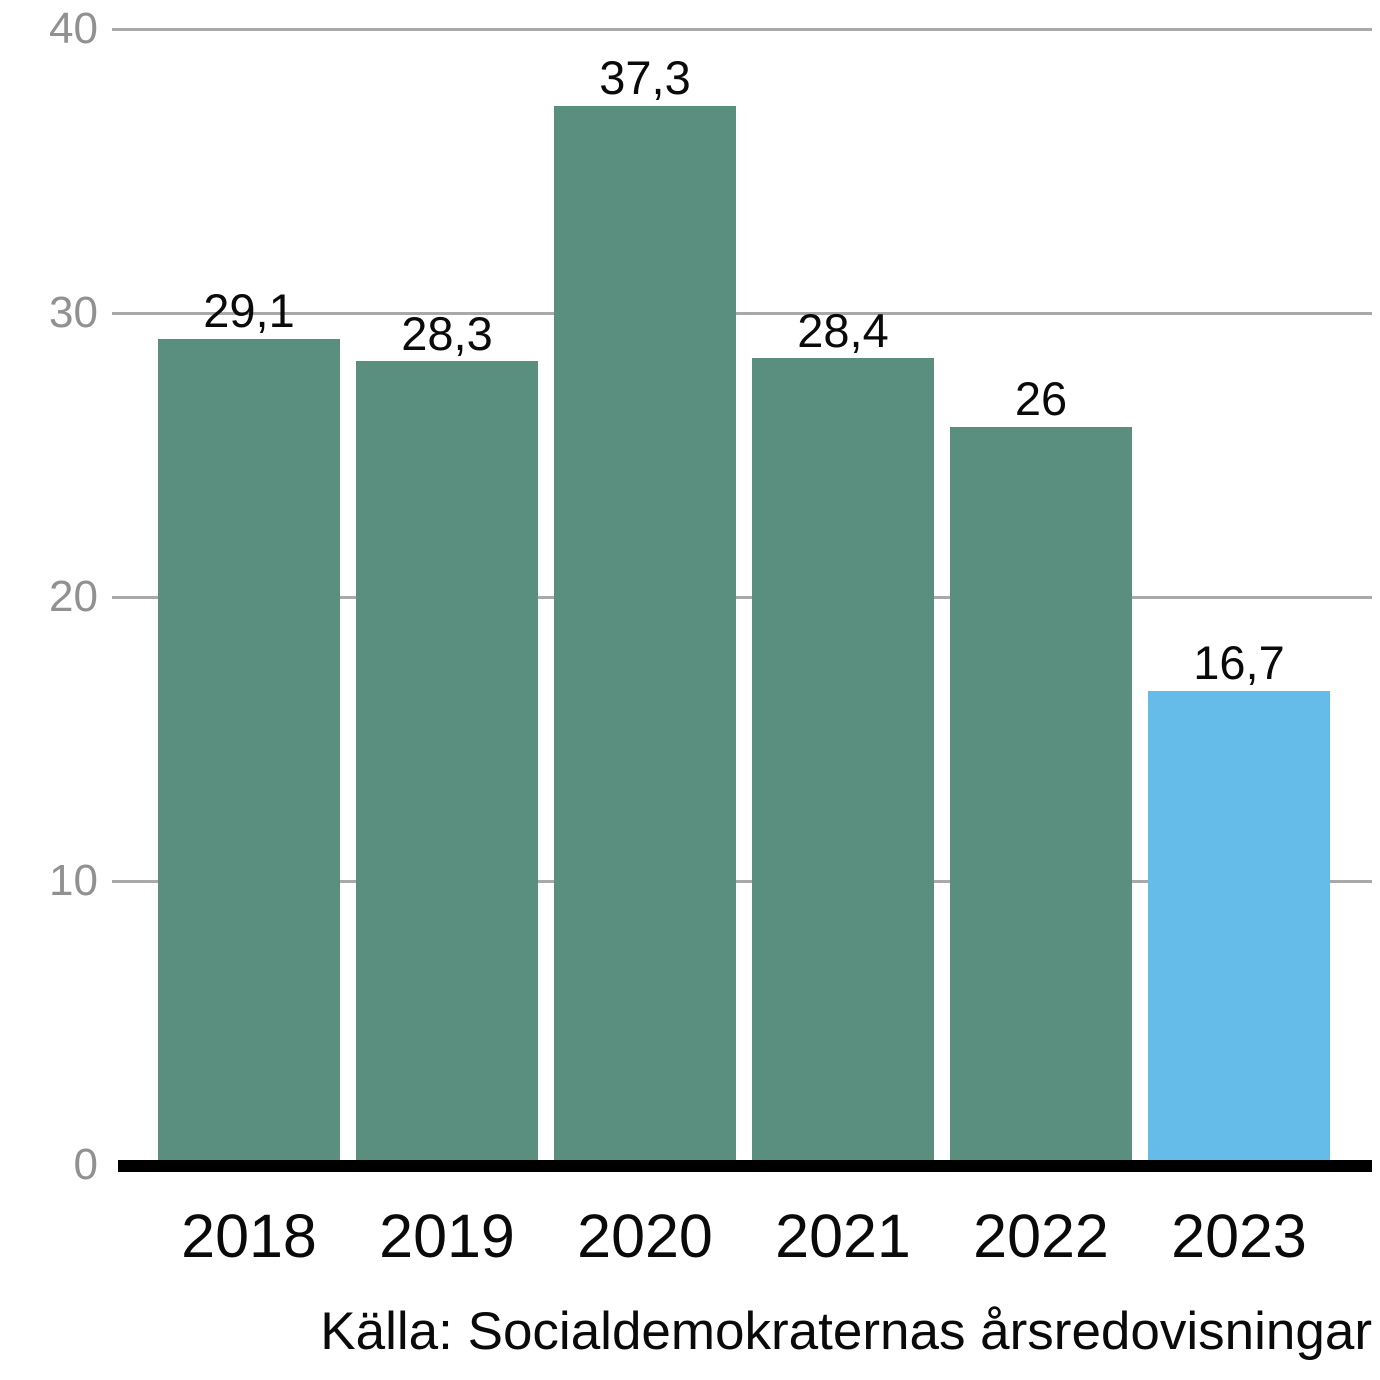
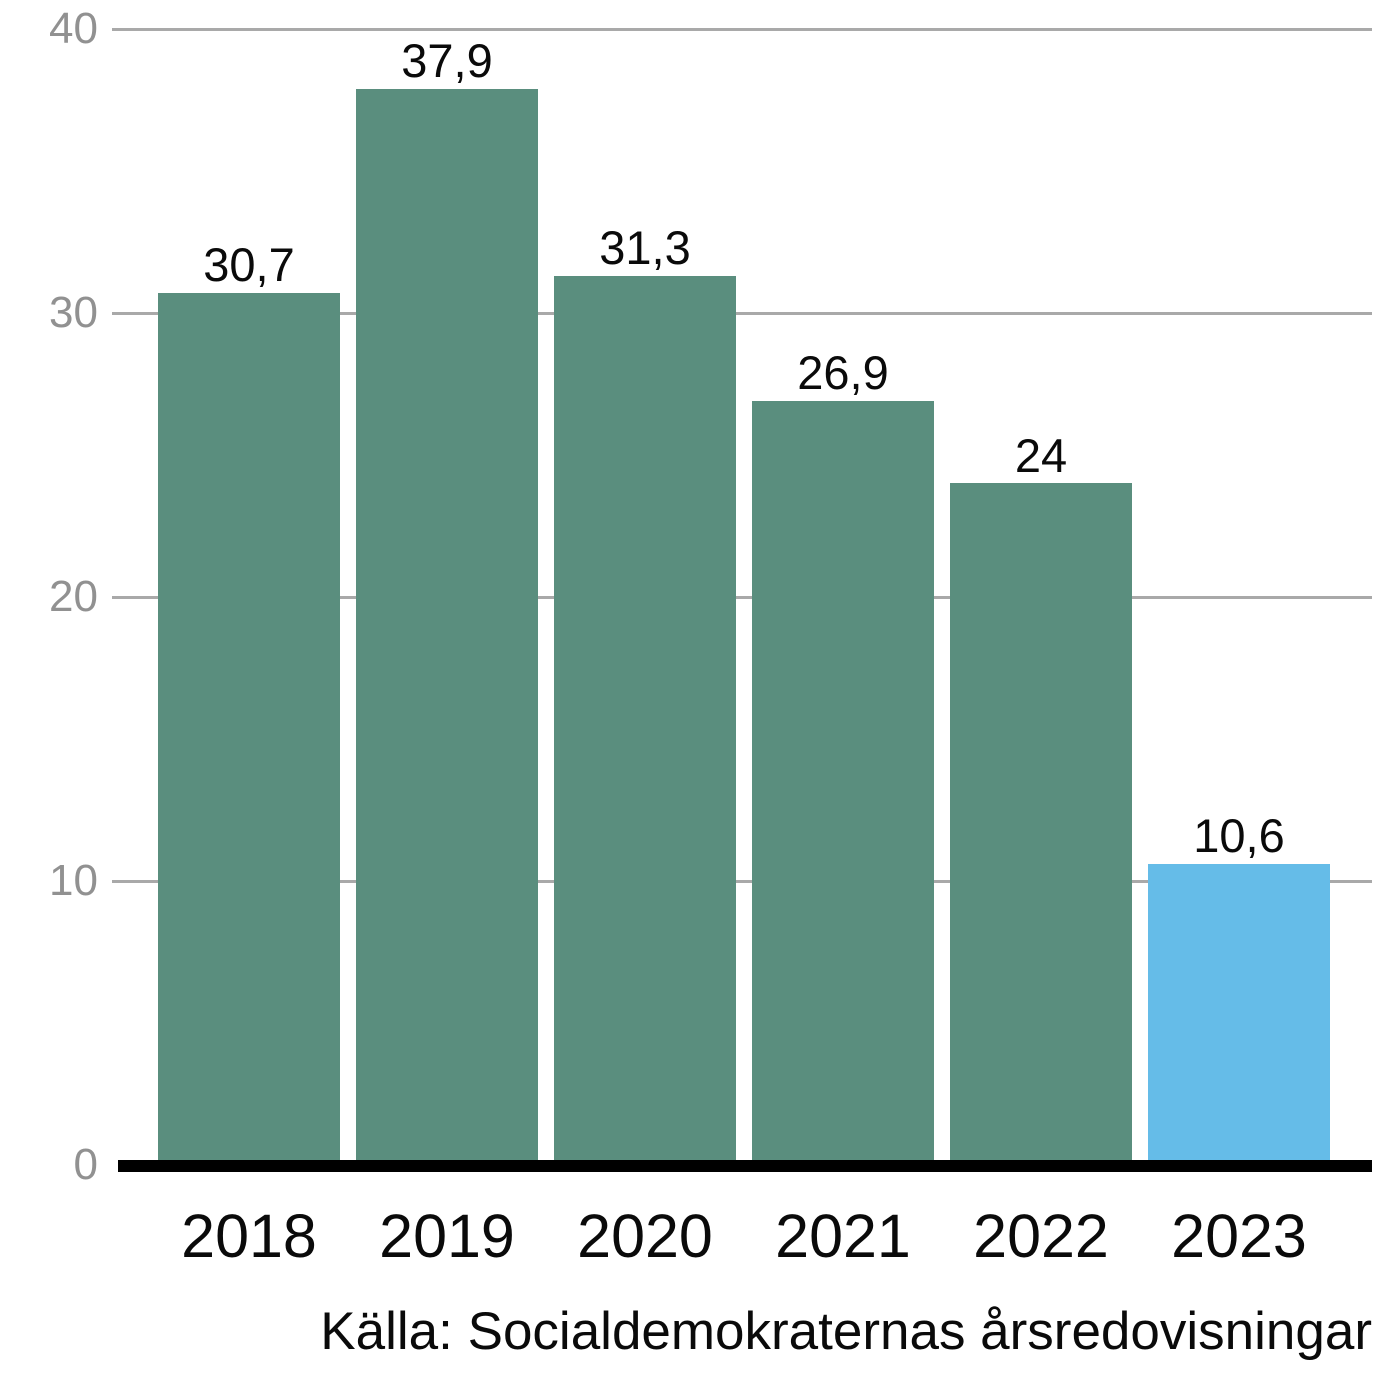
2018: 29,1 -> 30,7
2019: 28,3 -> 37,9
2020: 37,3 -> 31,3
2021: 28,4 -> 26,9
2022: 26 -> 24
2023: 16,7 -> 10,6
